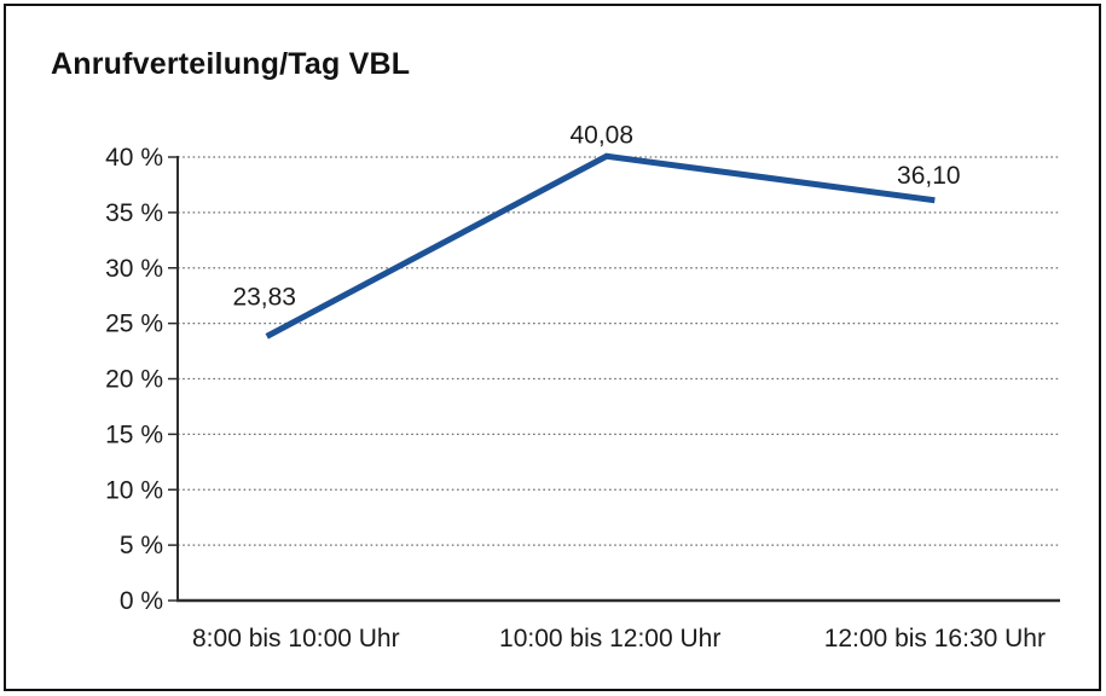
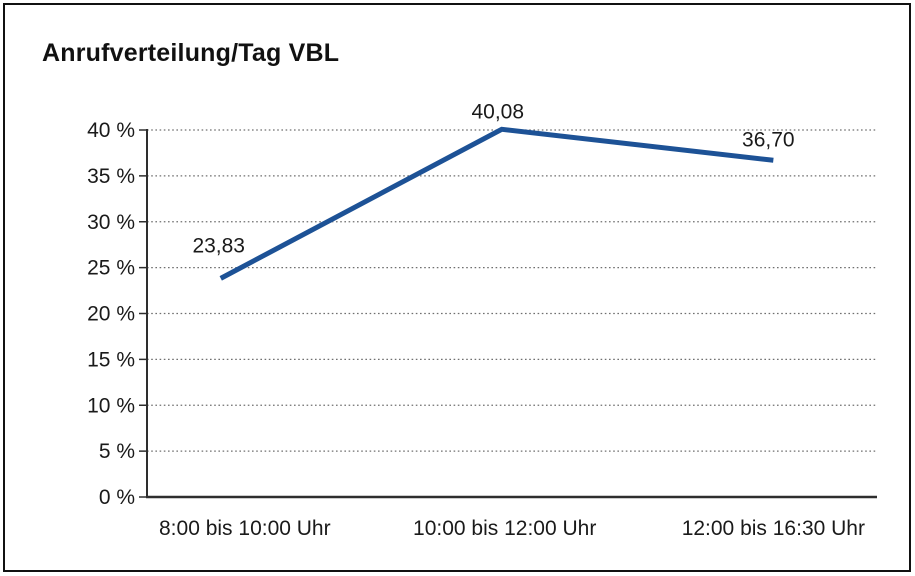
12:00 bis 16:30 Uhr: 36,10 -> 36,70
